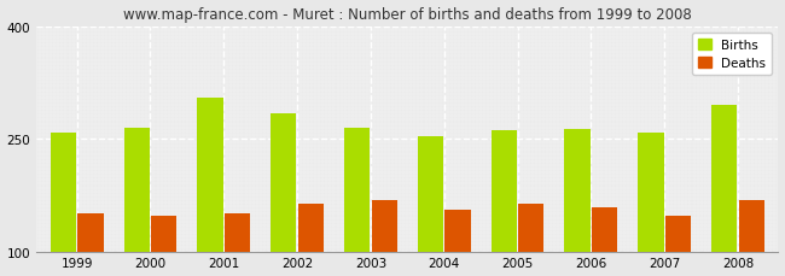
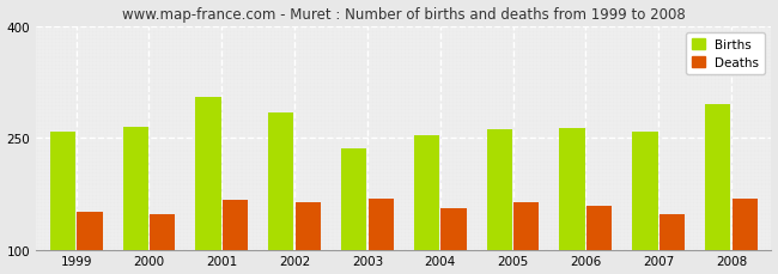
Deaths/2001: 150 -> 166
Births/2003: 265 -> 236
